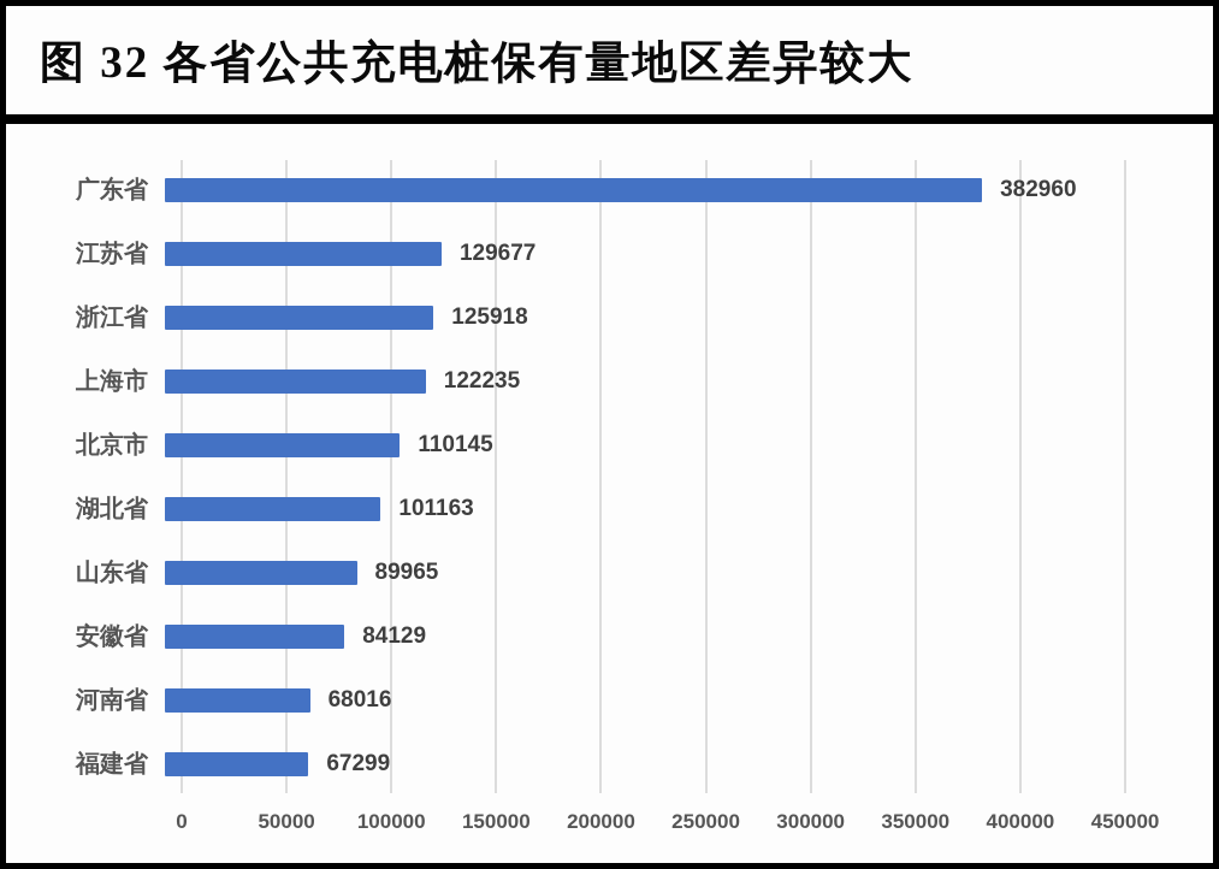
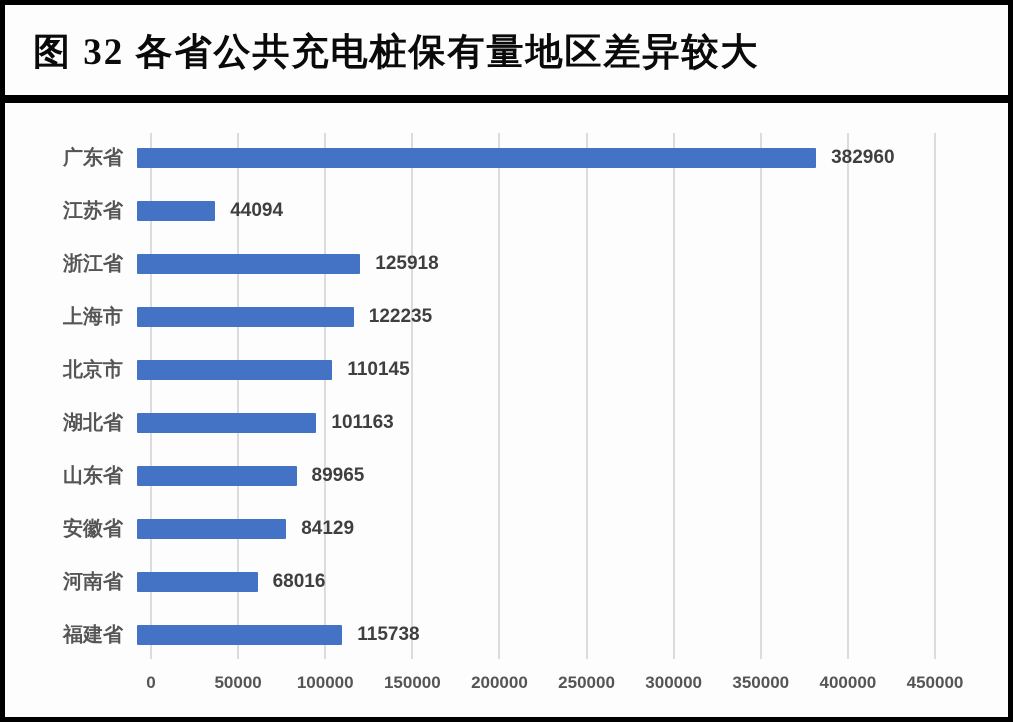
江苏省: 129677 -> 44094
福建省: 67299 -> 115738
